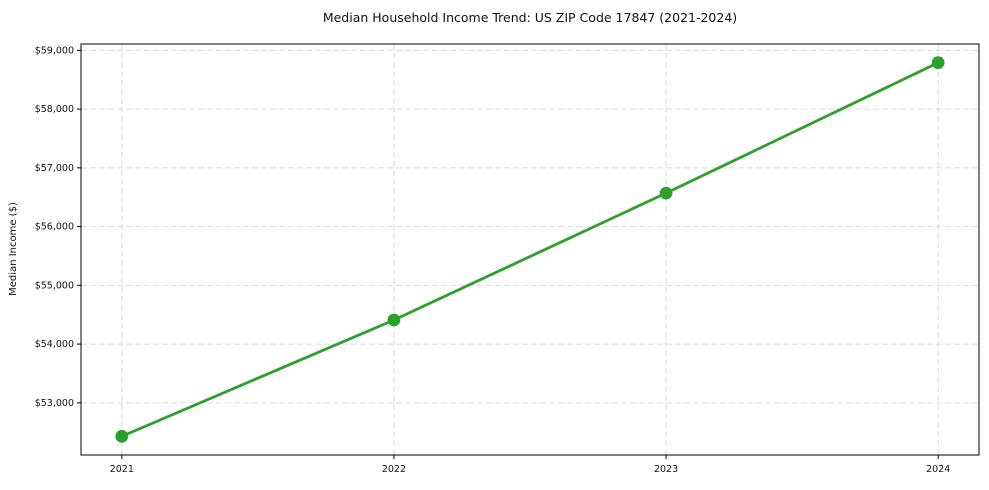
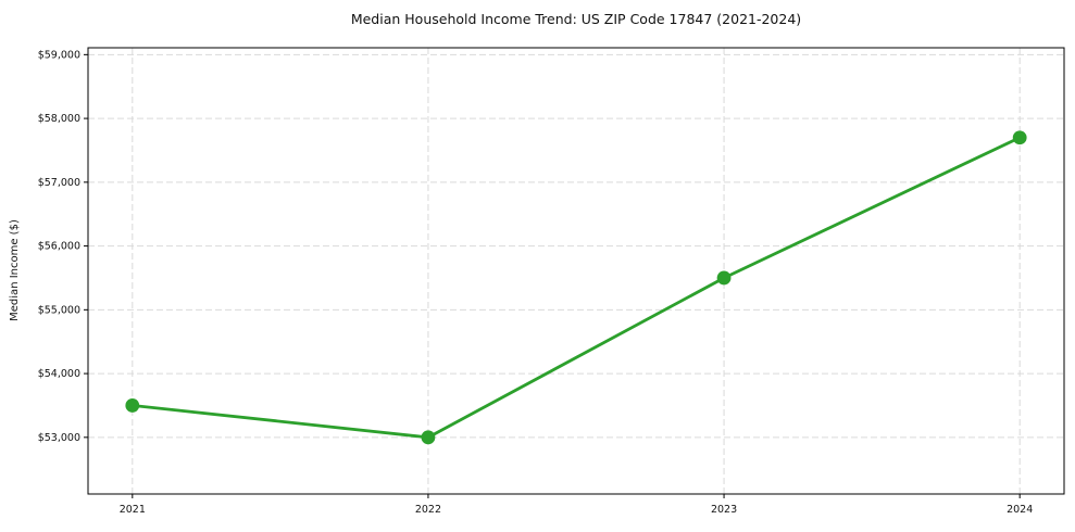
2021: $52400 -> $53500
2022: $54400 -> $53000
2023: $56600 -> $55500
2024: $58800 -> $57700
